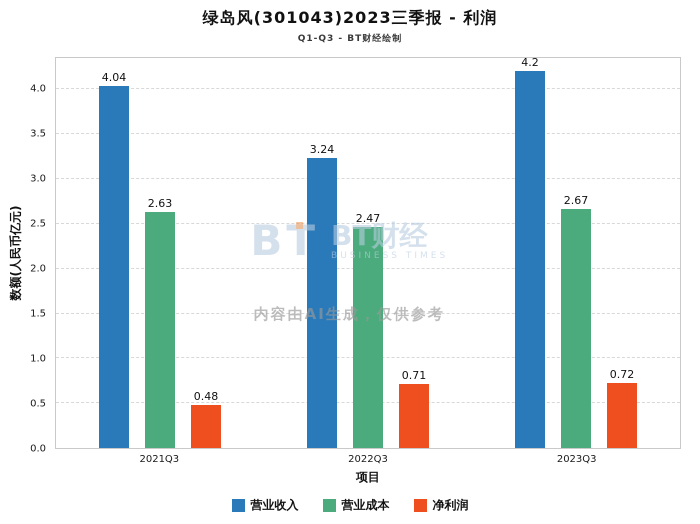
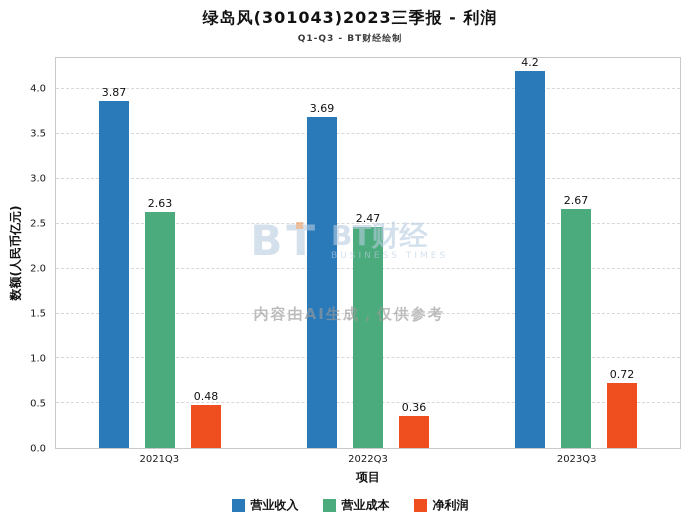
营业收入/2021Q3: 4.04 -> 3.87
营业收入/2022Q3: 3.24 -> 3.69
净利润/2022Q3: 0.71 -> 0.36
